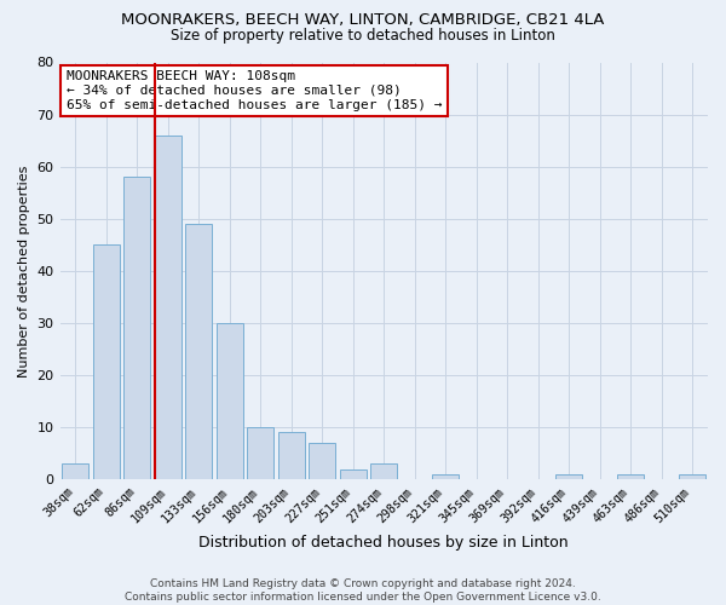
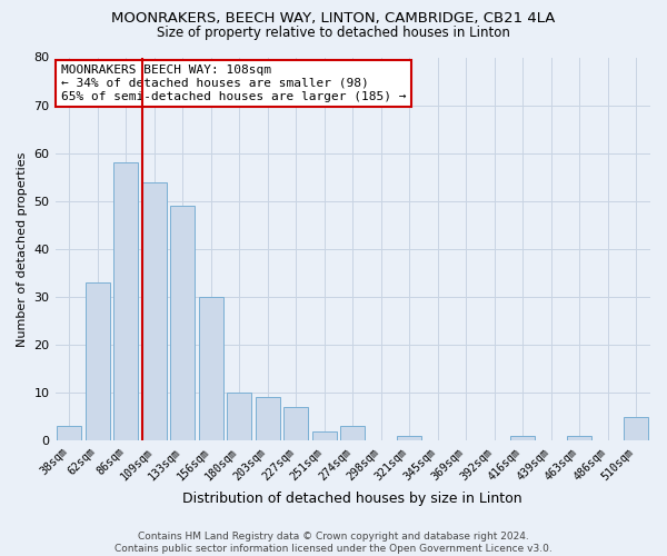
62sqm: 45 -> 33
109sqm: 66 -> 54
510sqm: 1 -> 5
